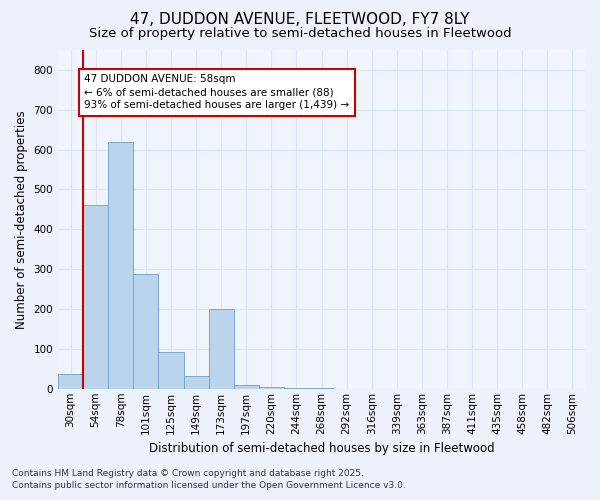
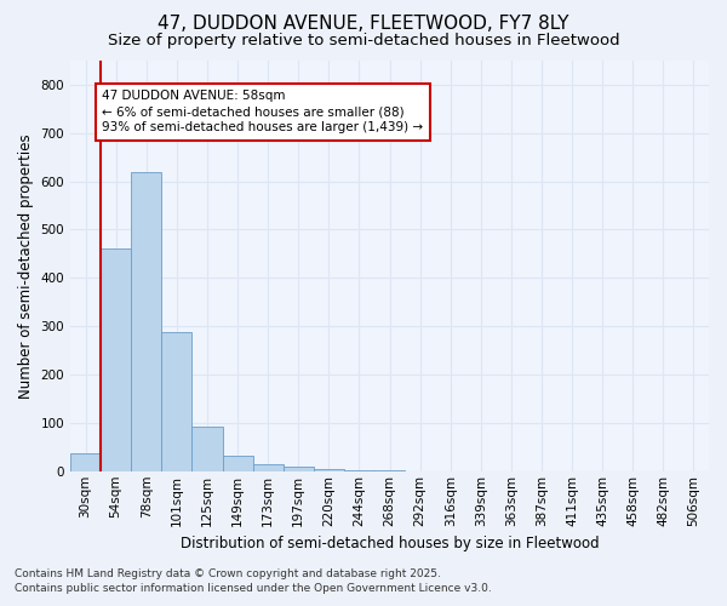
173sqm: 200 -> 15
